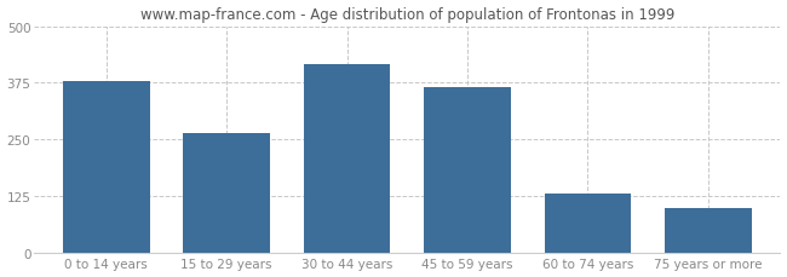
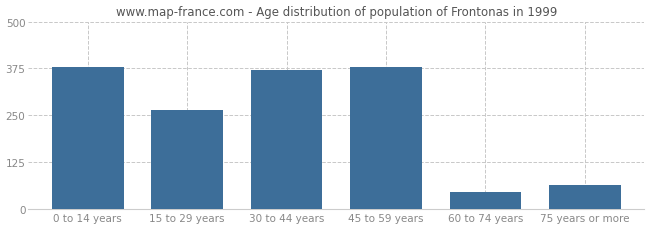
30 to 44 years: 415 -> 370
45 to 59 years: 365 -> 380
60 to 74 years: 130 -> 45
75 years or more: 100 -> 65
